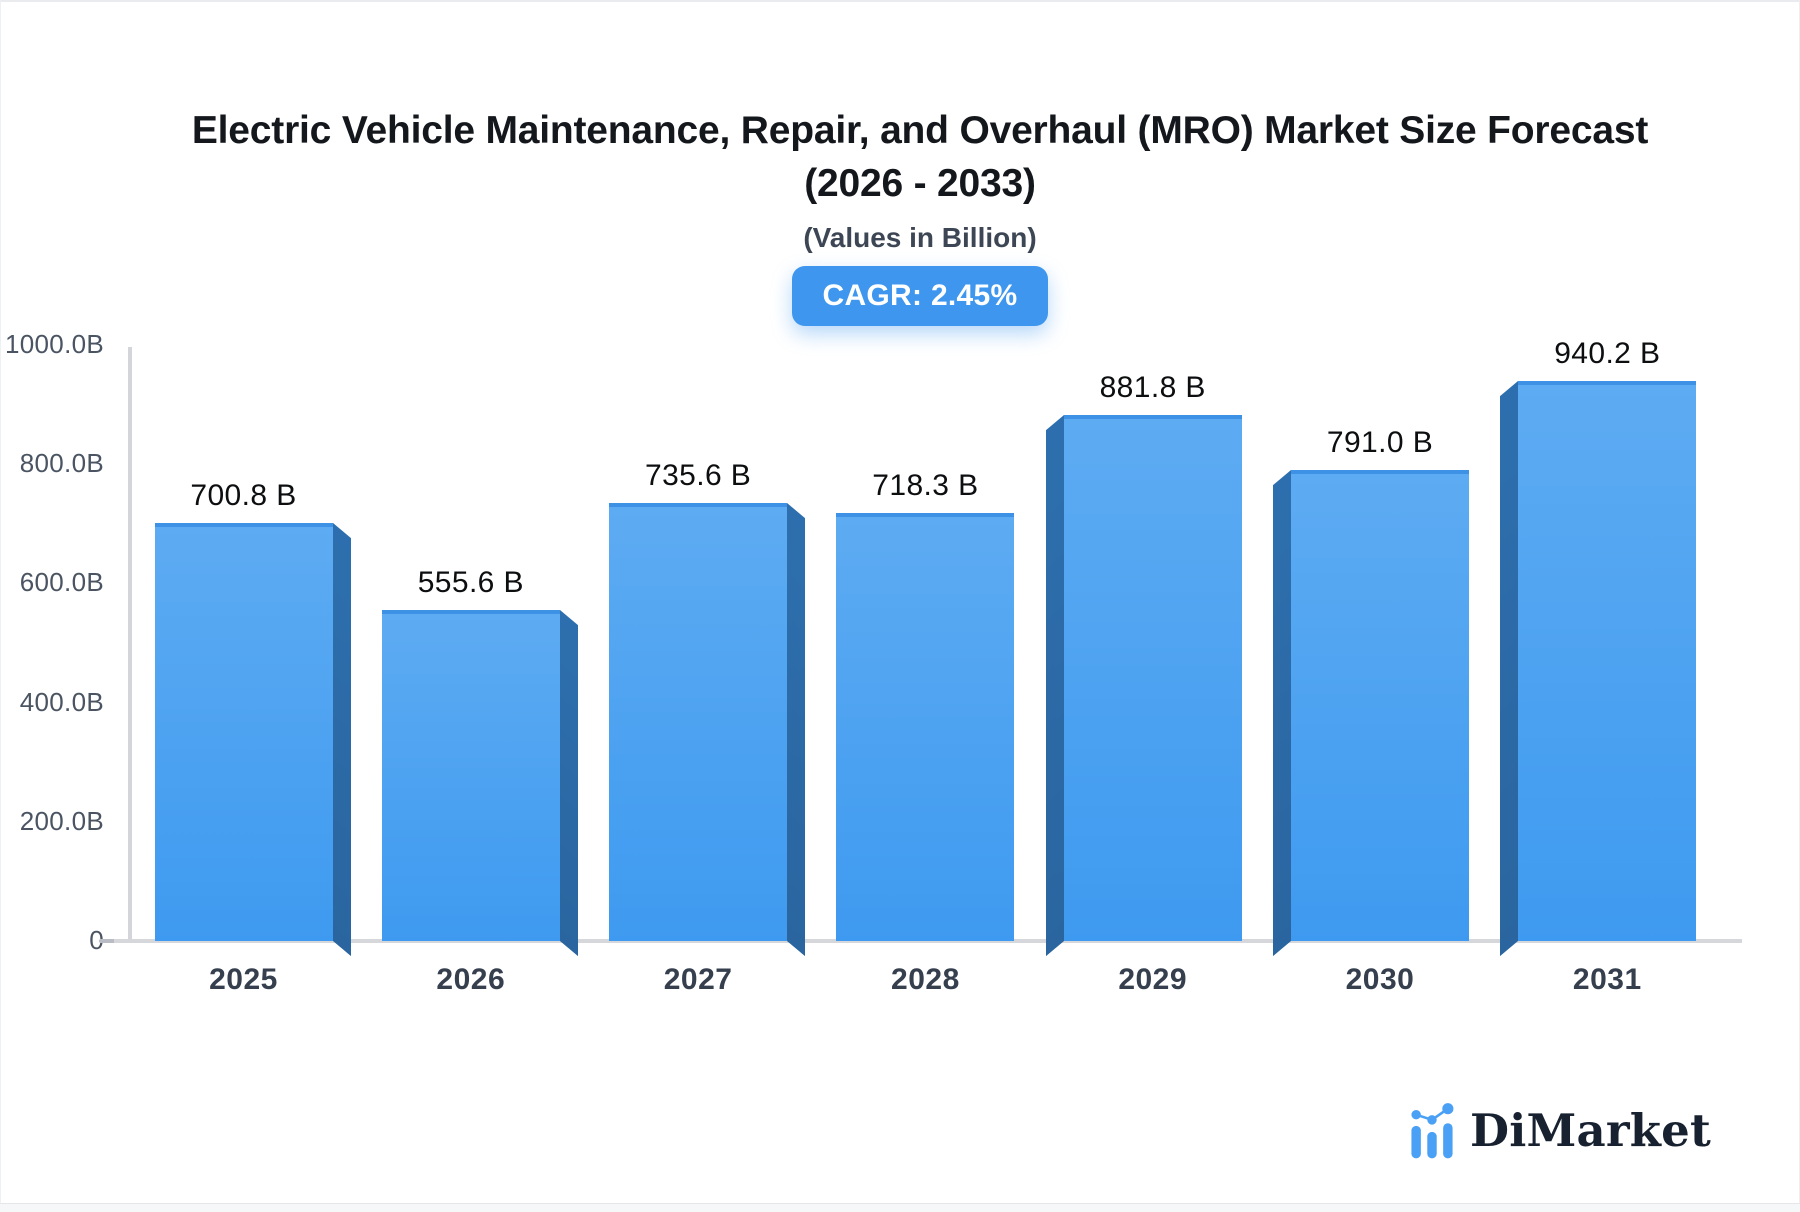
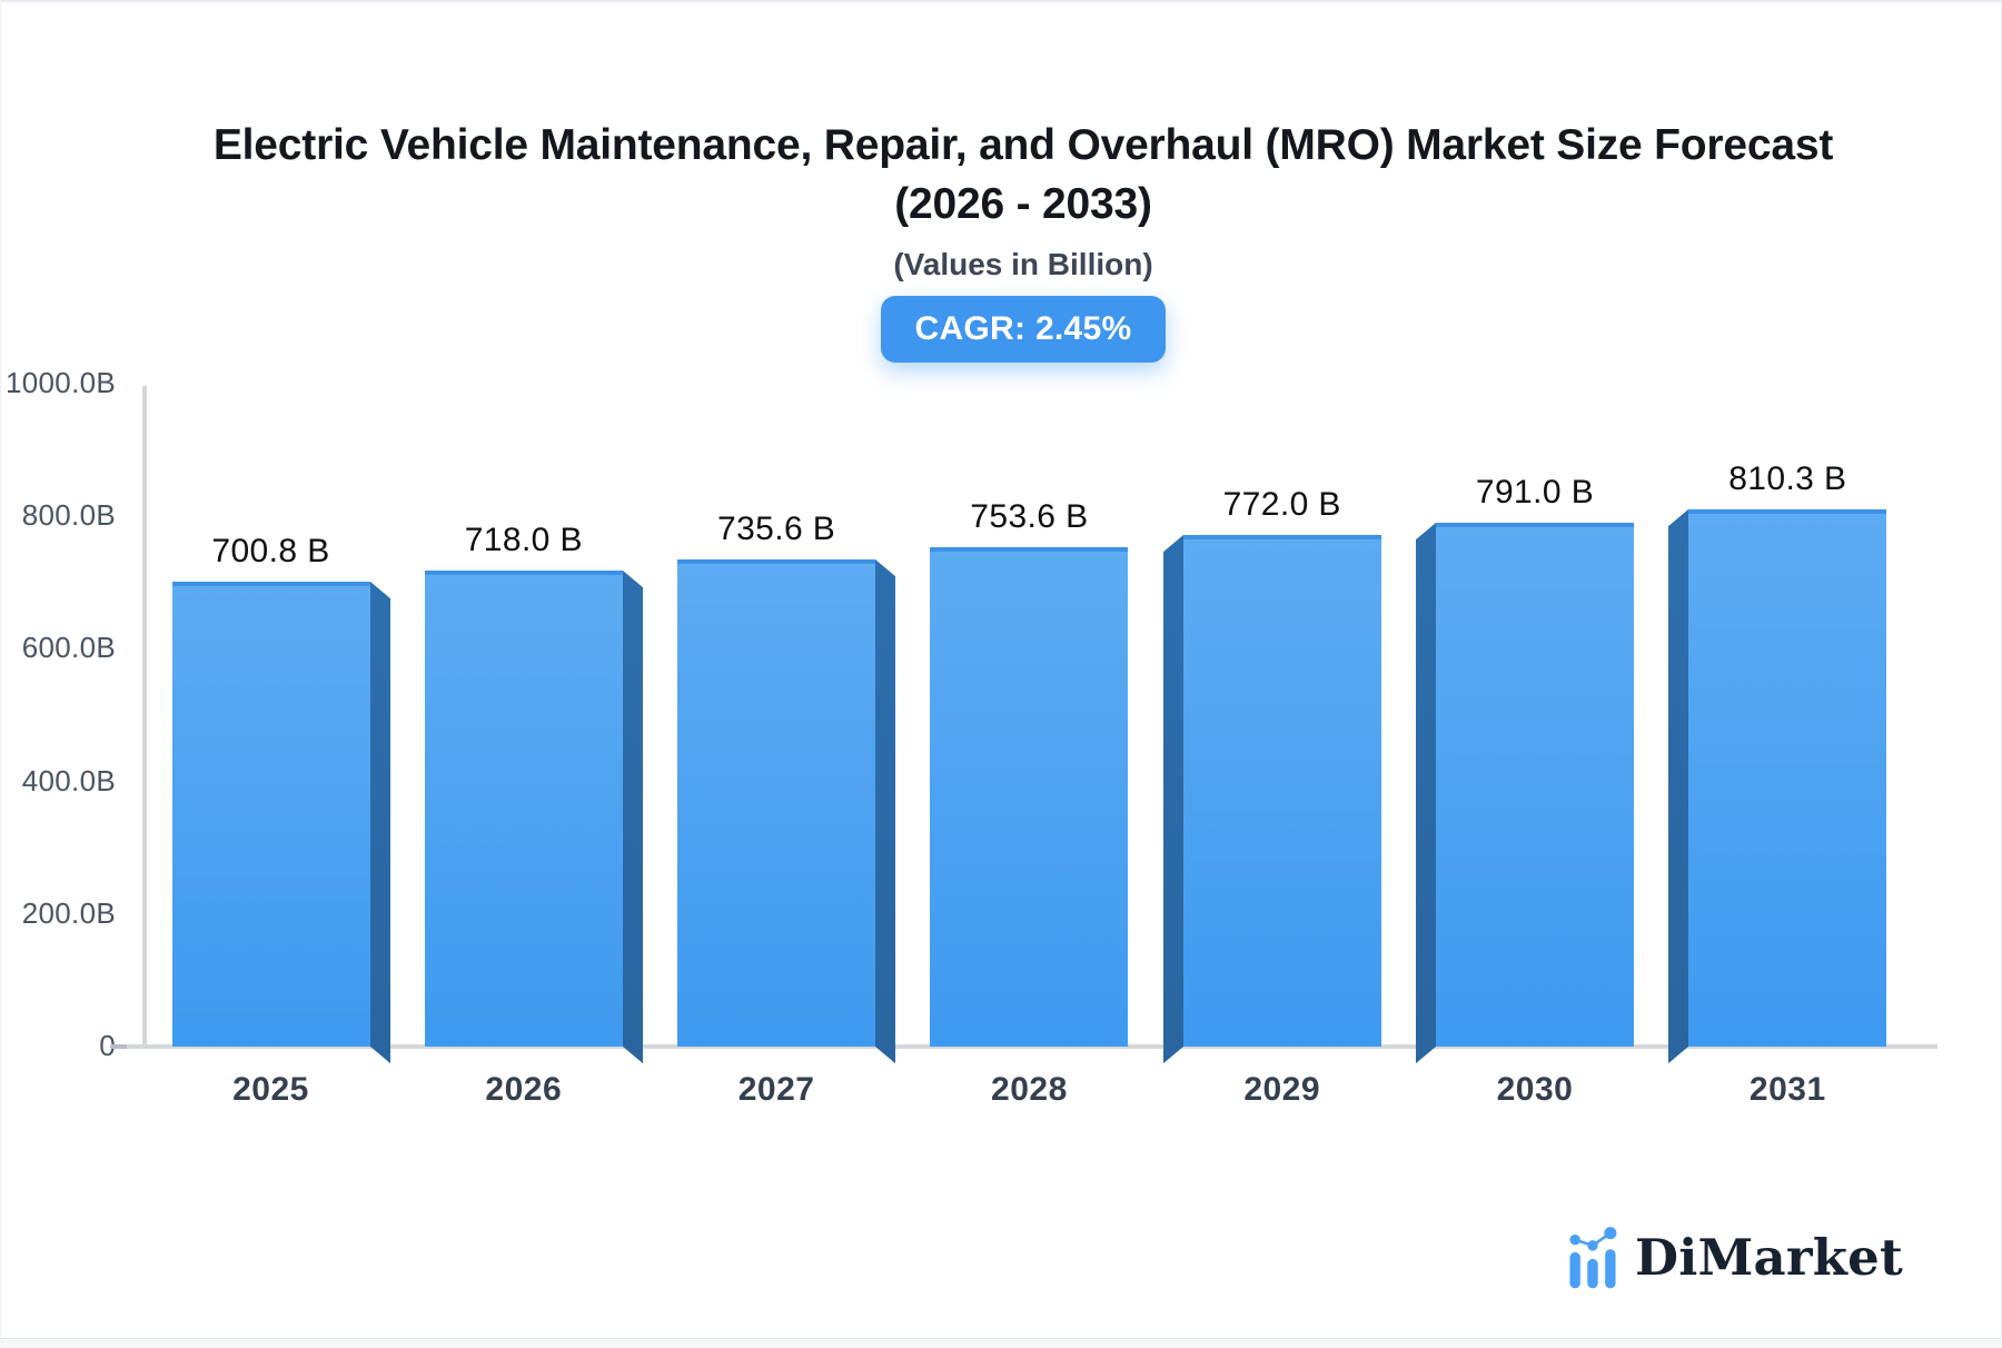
2026: 555.6 -> 718.0
2028: 718.3 -> 753.6
2029: 881.8 -> 772.0
2031: 940.2 -> 810.3
